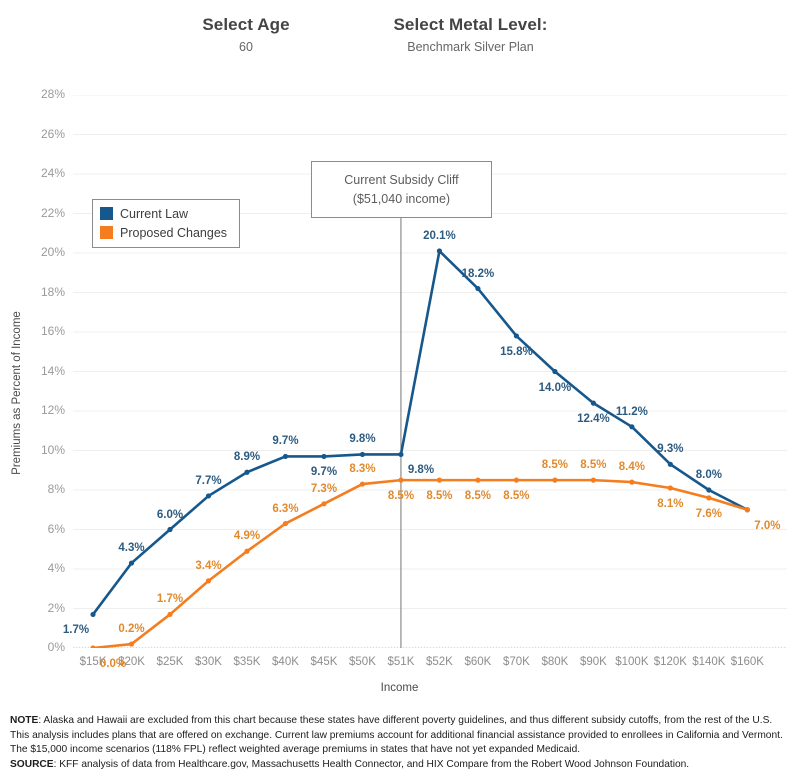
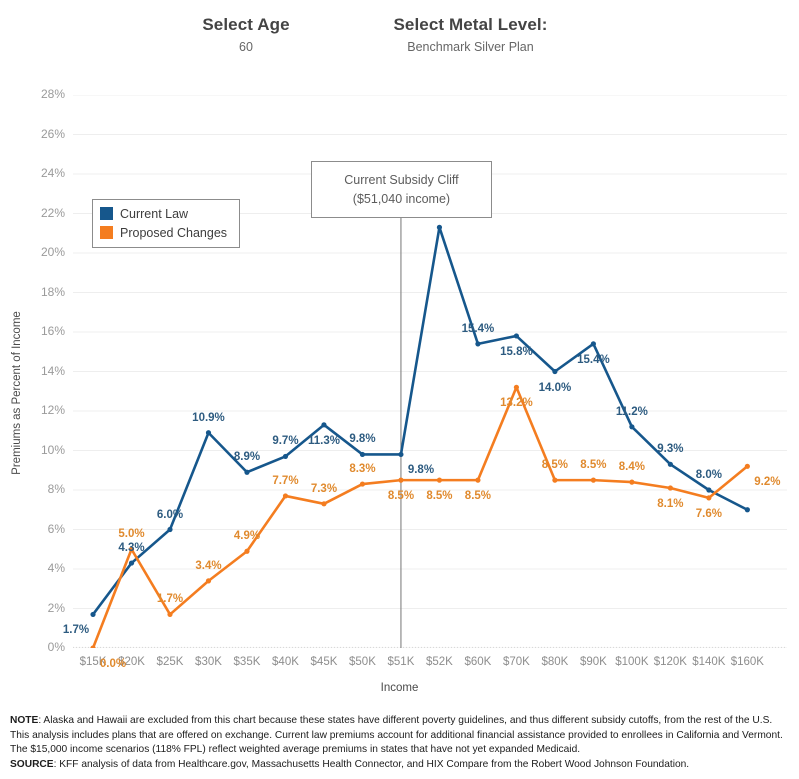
Proposed Changes/$20K: 0.2% -> 5.0%
Current Law/$30K: 7.7% -> 10.9%
Proposed Changes/$40K: 6.3% -> 7.7%
Current Law/$45K: 9.7% -> 11.3%
Current Law/$52K: 20.1% -> 21.3%
Current Law/$60K: 18.2% -> 15.4%
Proposed Changes/$70K: 8.5% -> 13.2%
Current Law/$90K: 12.4% -> 15.4%
Proposed Changes/$160K: 7.0% -> 9.2%
